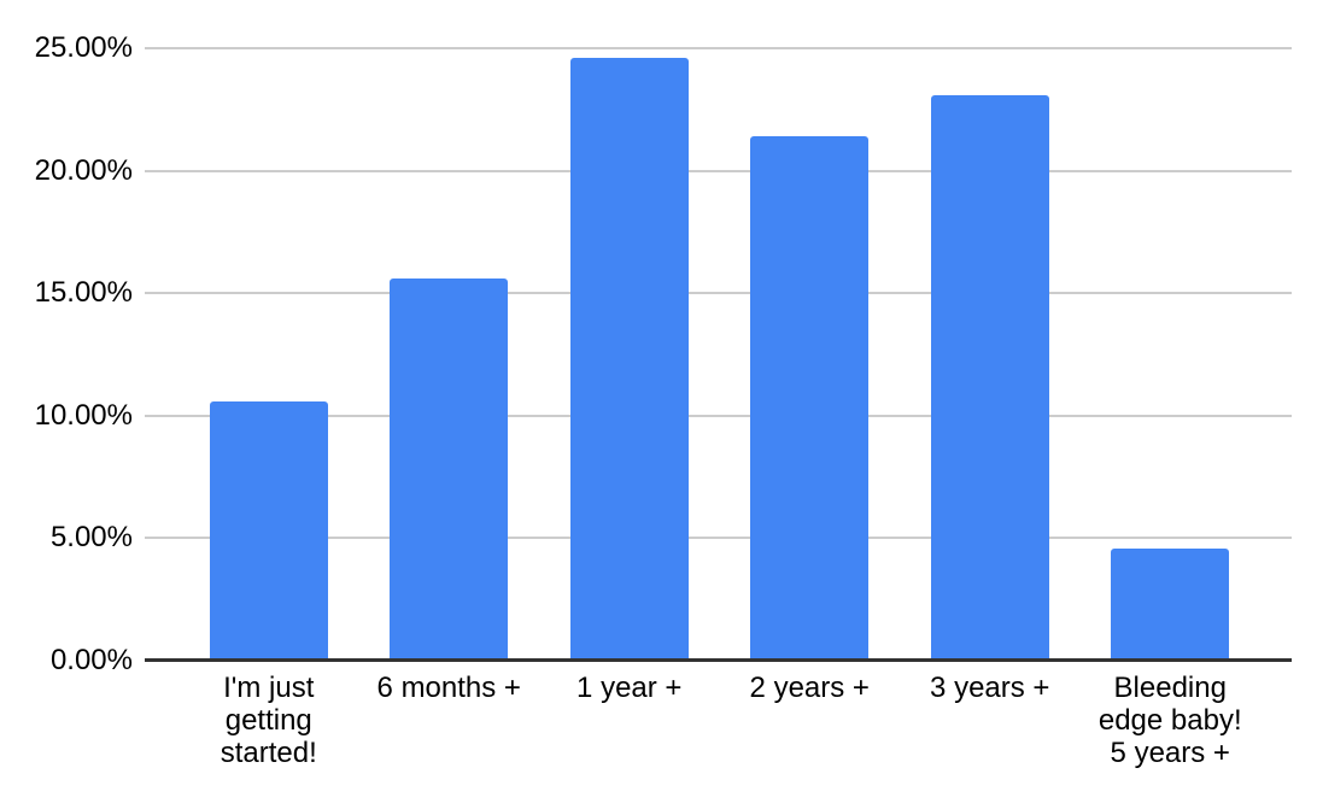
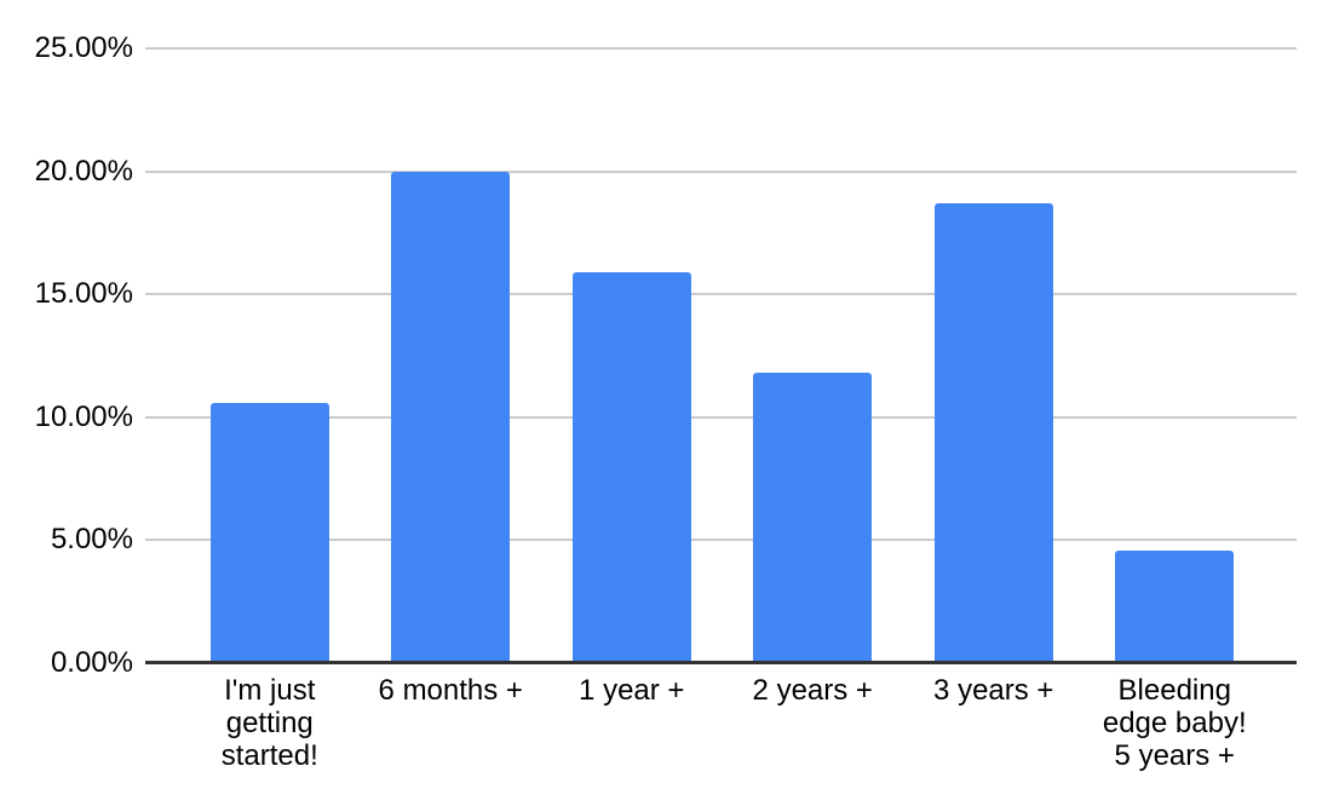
6 months +: 15.6% -> 20.0%
1 year +: 24.6% -> 15.9%
2 years +: 21.4% -> 11.8%
3 years +: 23.1% -> 18.7%
